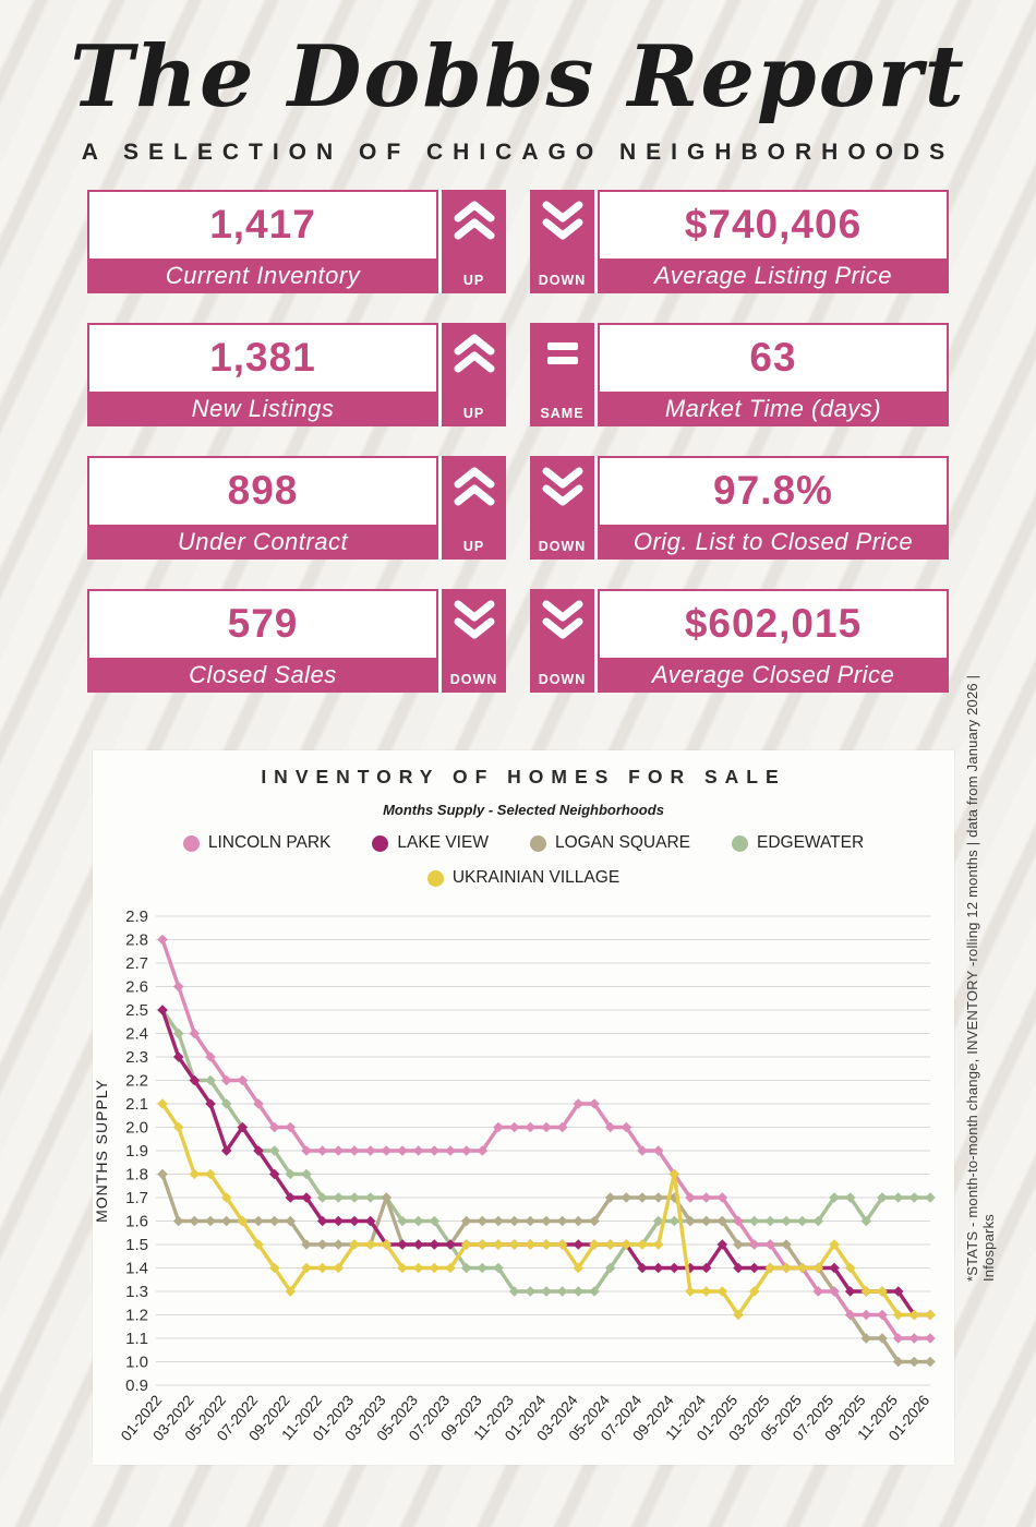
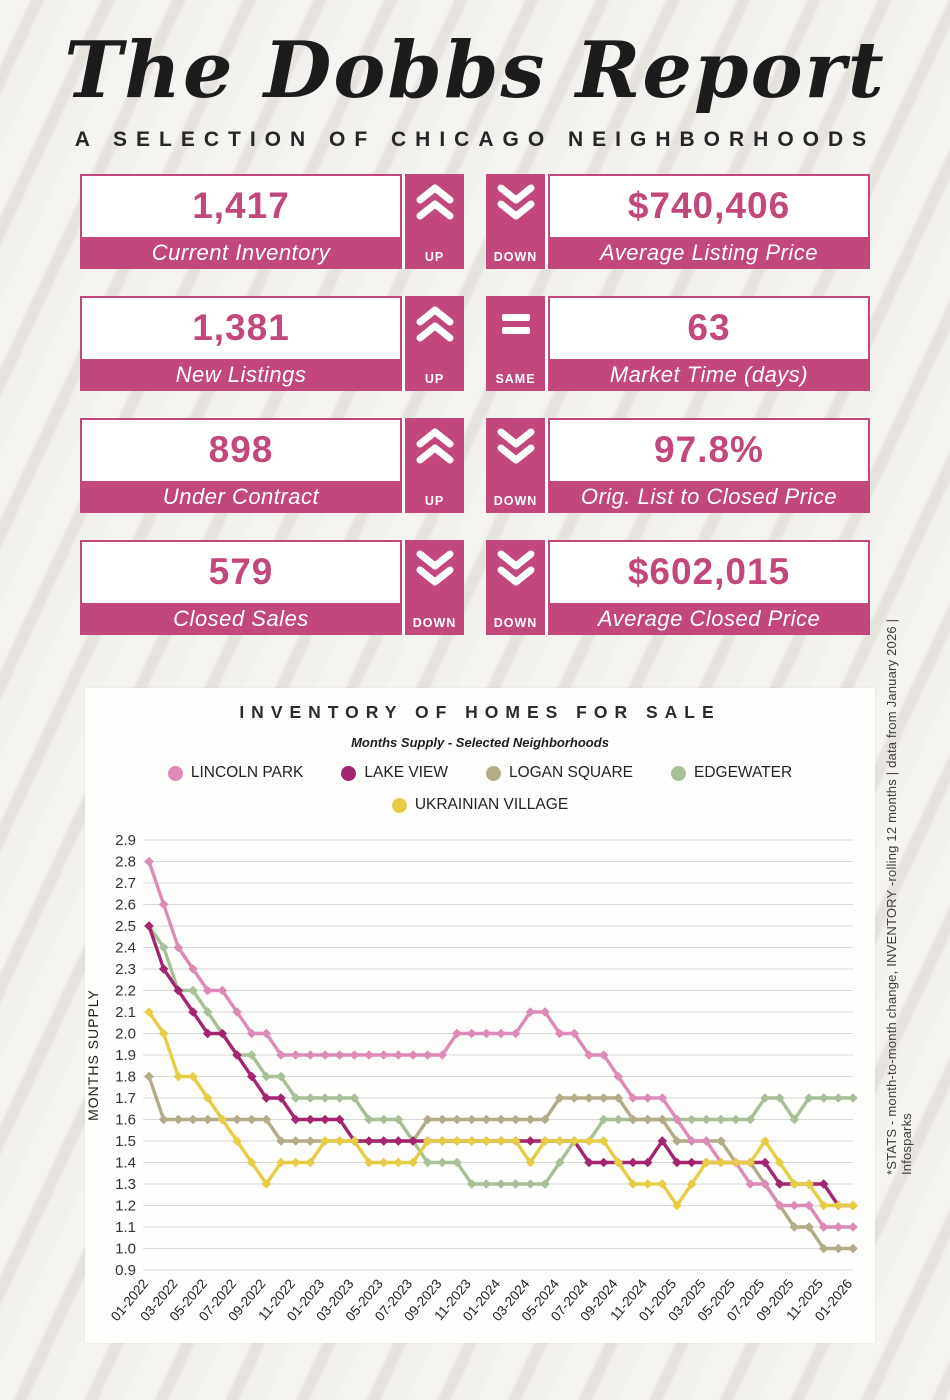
LAKE VIEW/05-2022: 1.9 -> 2.0
LOGAN SQUARE/03-2023: 1.7 -> 1.5
UKRAINIAN VILLAGE/09-2024: 1.8 -> 1.4
